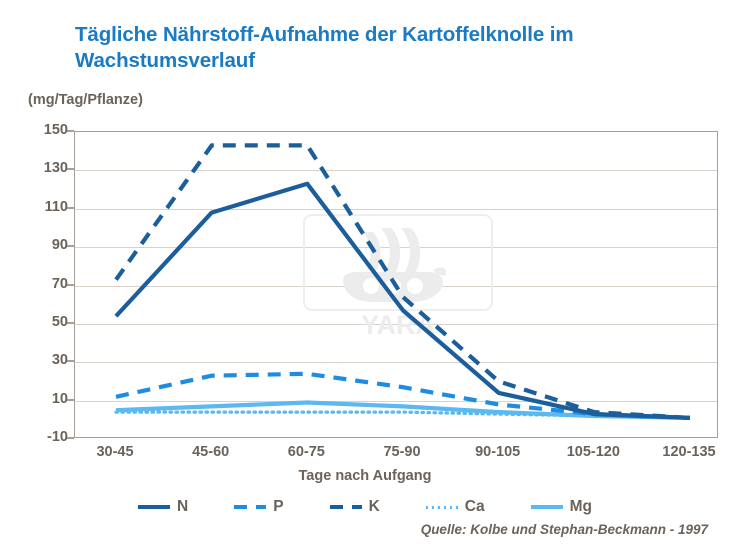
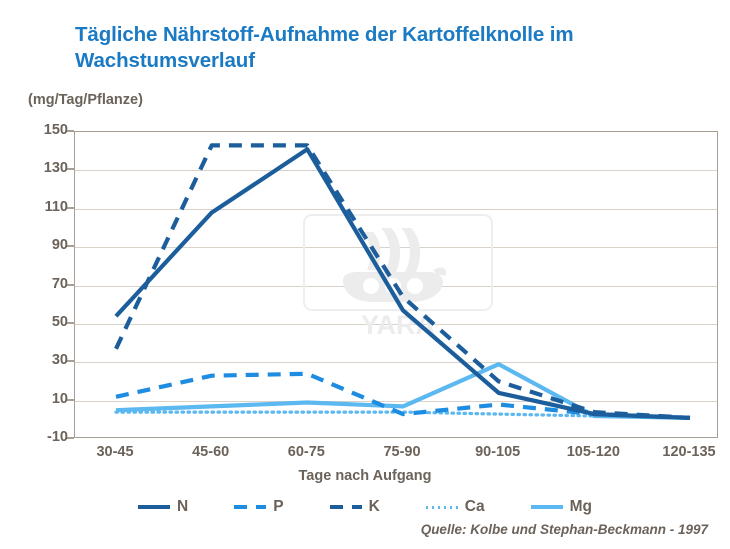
K/30-45: 73 -> 37
N/60-75: 123 -> 141
P/75-90: 17 -> 3
Mg/90-105: 4 -> 29
